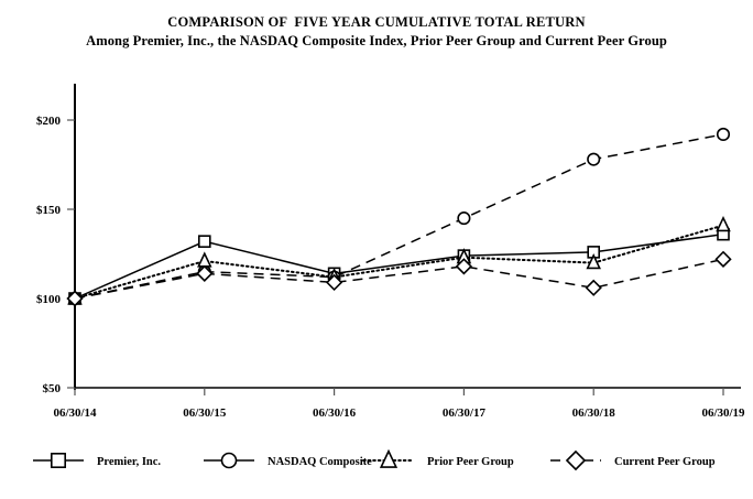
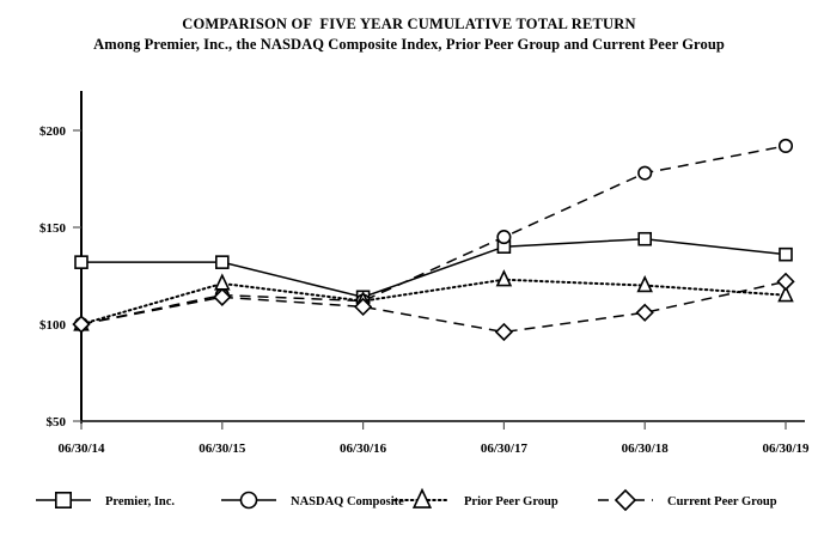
Premier, Inc./06/30/14: $100 -> $132
Premier, Inc./06/30/17: $124 -> $140
Current Peer Group/06/30/17: $118 -> $96
Premier, Inc./06/30/18: $126 -> $144
Prior Peer Group/06/30/19: $141 -> $115
